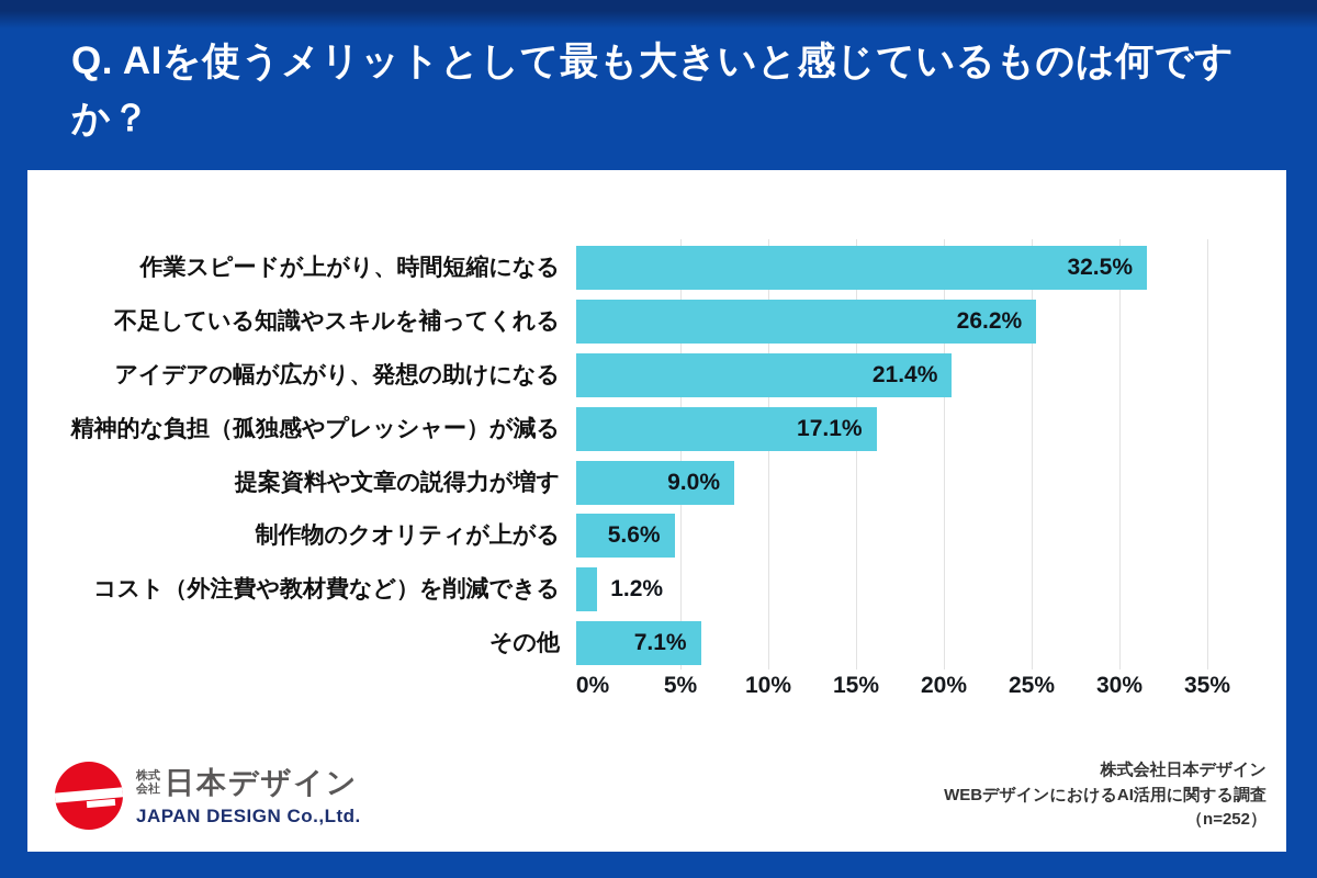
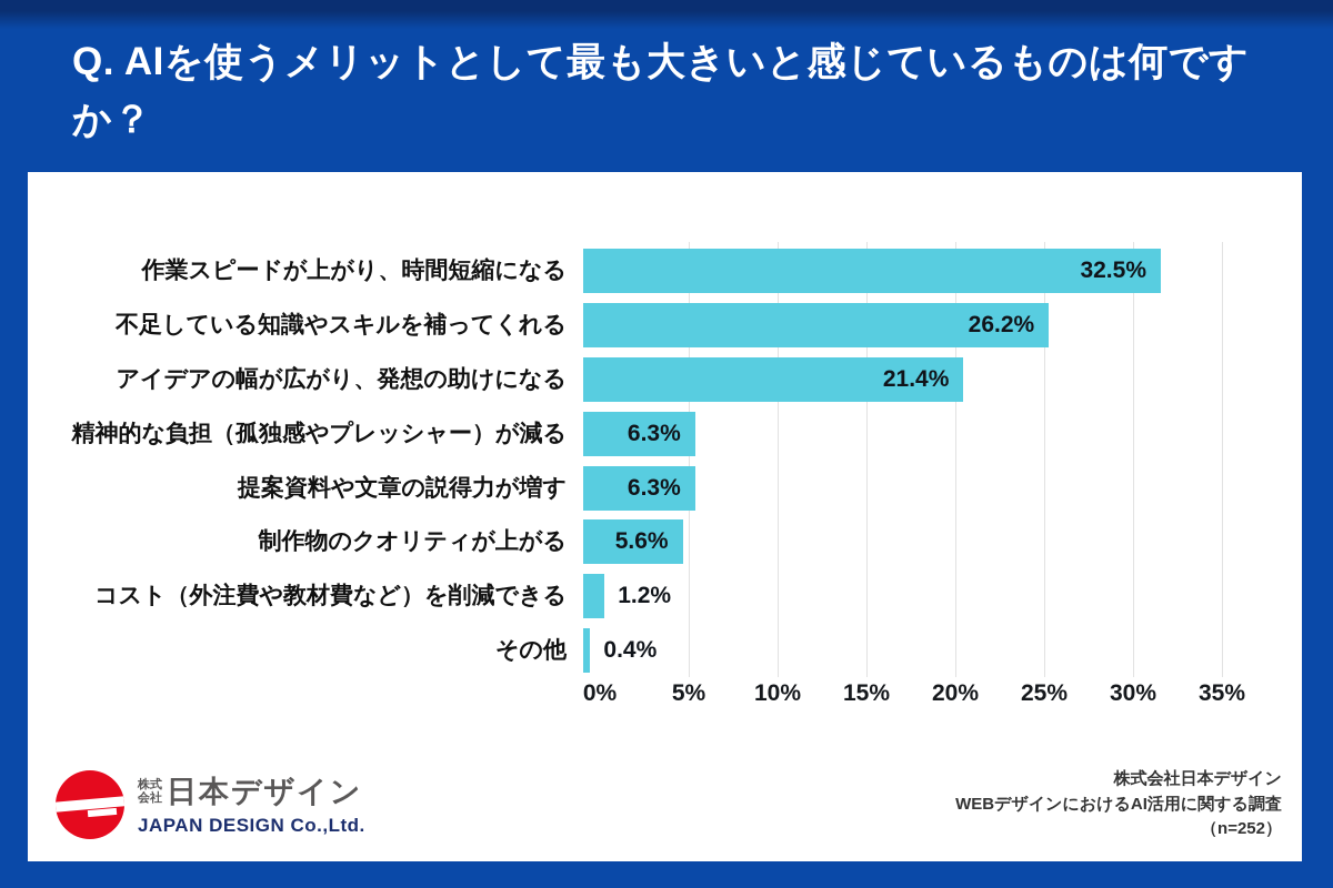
精神的な負担（孤独感やプレッシャー）が減る: 17.1% -> 6.3%
提案資料や文章の説得力が増す: 9.0% -> 6.3%
その他: 7.1% -> 0.4%
